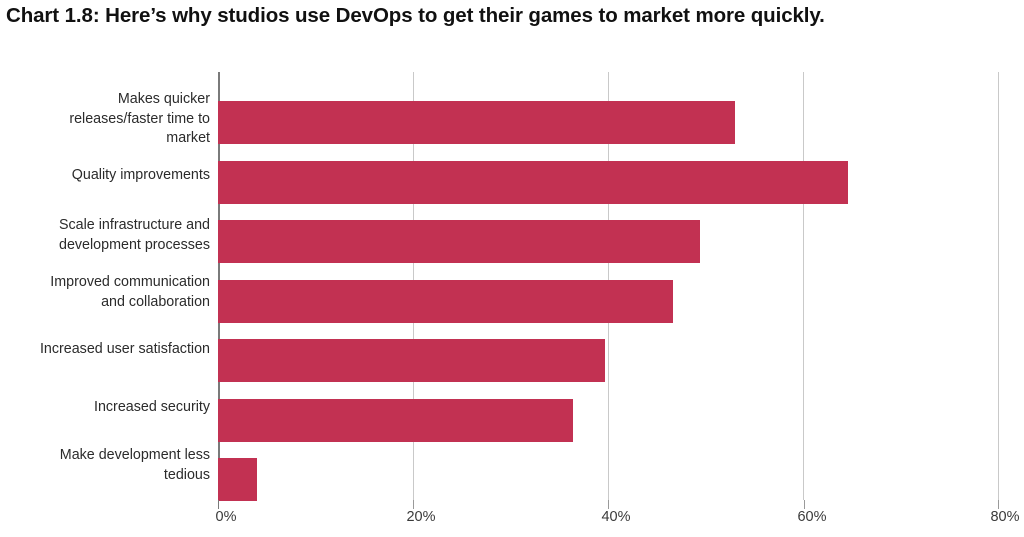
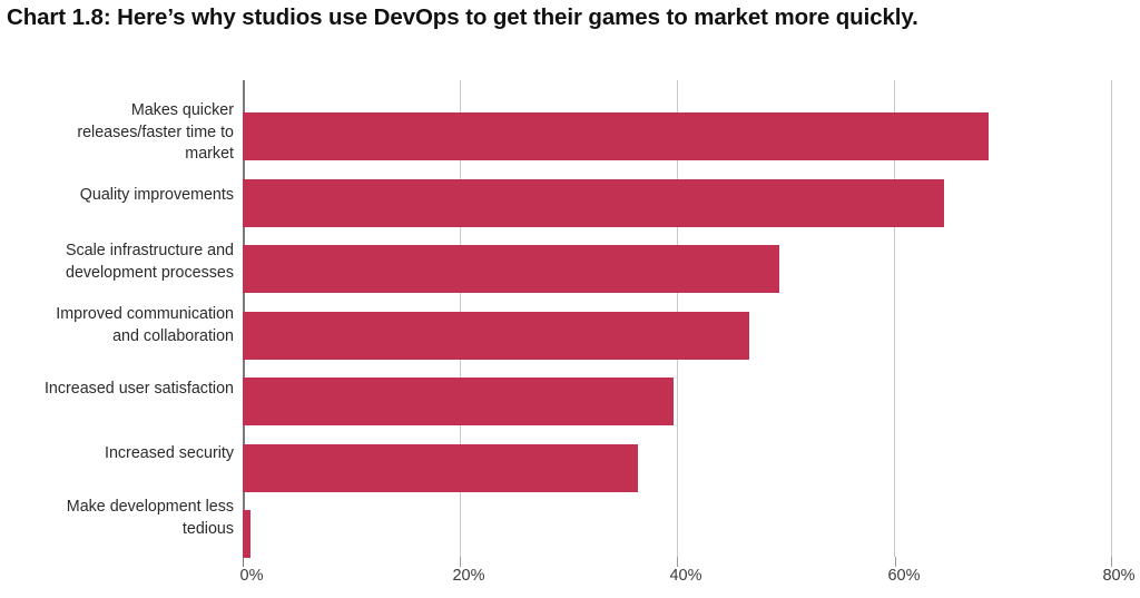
Makes quicker releases/faster time to market: 53% -> 69%
Make development less tedious: 4% -> 1%
